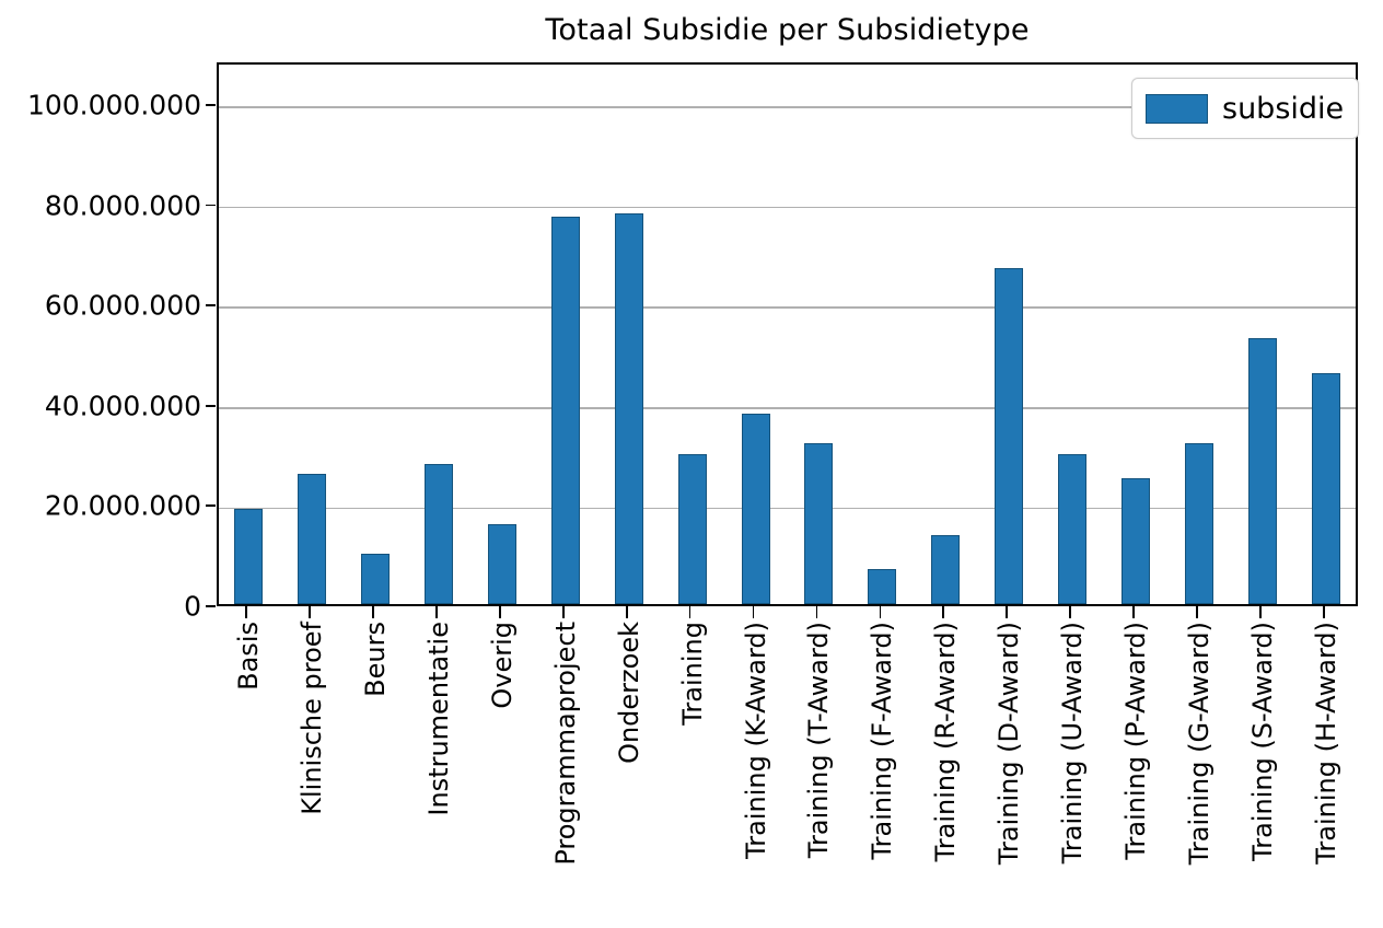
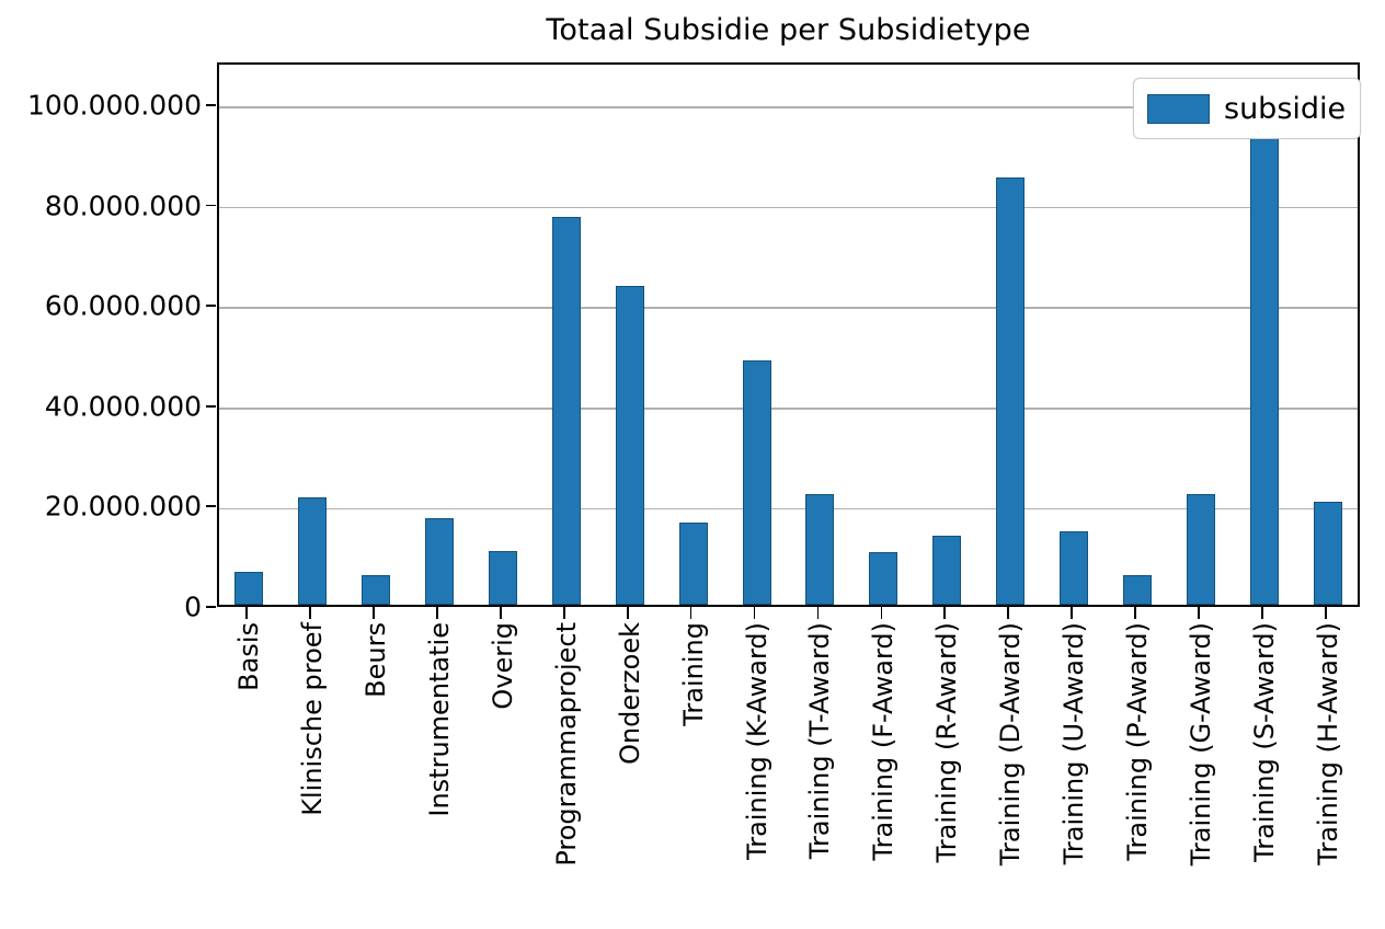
Basis: 19000000 -> 6000000
Klinische proef: 26000000 -> 22000000
Beurs: 10000000 -> 6000000
Instrumentatie: 28000000 -> 17000000
Overig: 16000000 -> 11000000
Onderzoek: 78000000 -> 64000000
Training: 30000000 -> 16000000
Training (K-Award): 38000000 -> 49000000
Training (T-Award): 32000000 -> 22000000
Training (F-Award): 7000000 -> 10000000
Training (D-Award): 67000000 -> 85000000
Training (U-Award): 30000000 -> 15000000
Training (P-Award): 25000000 -> 6000000
Training (G-Award): 32000000 -> 22000000
Training (S-Award): 53000000 -> 95000000
Training (H-Award): 46000000 -> 21000000
